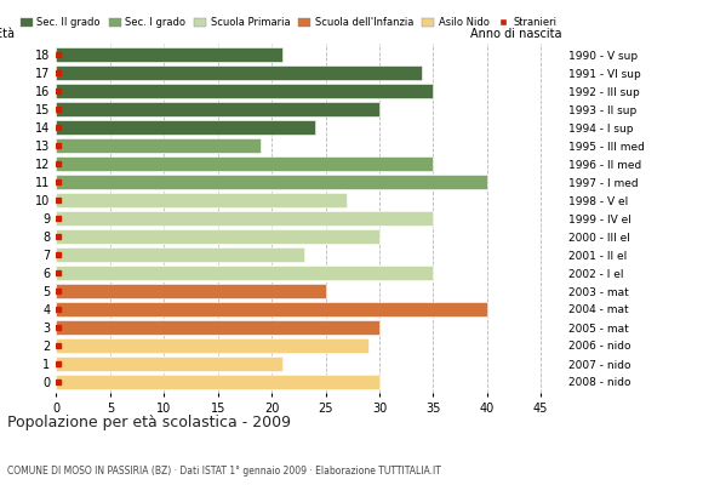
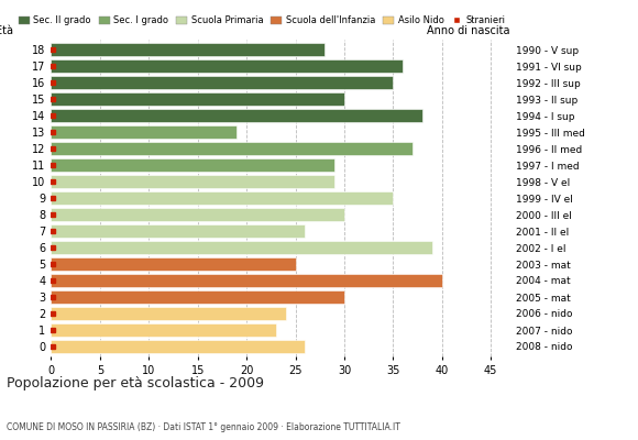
18: 21 -> 28
17: 34 -> 36
14: 24 -> 38
12: 35 -> 37
11: 40 -> 29
10: 27 -> 29
7: 23 -> 26
6: 35 -> 39
2: 29 -> 24
1: 21 -> 23
0: 30 -> 26
